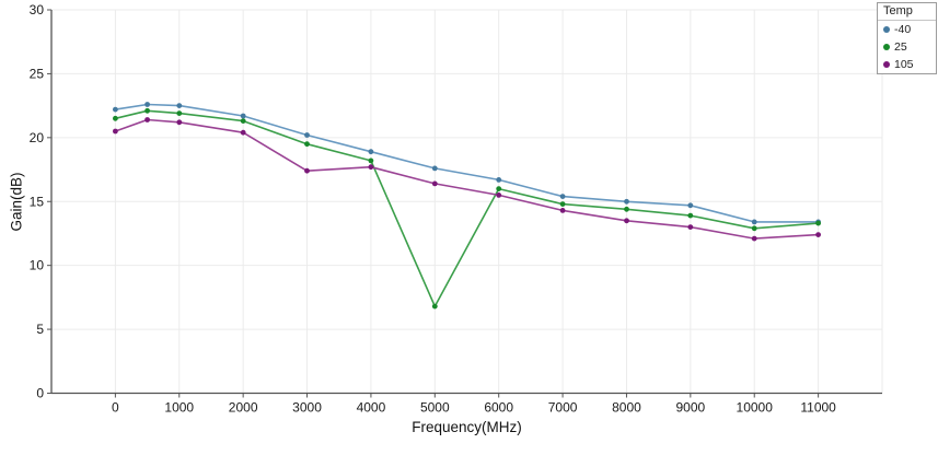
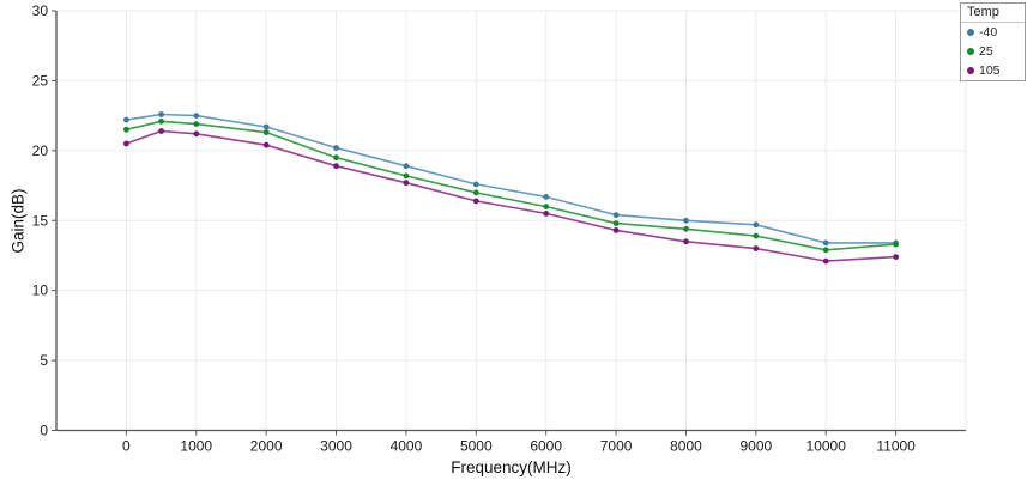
105/3000: 17.4 -> 18.9
25/5000: 6.8 -> 17.0
